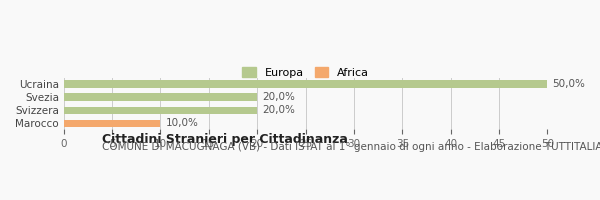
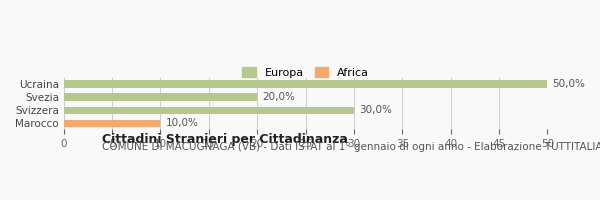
Svizzera: 20,0% -> 30,0%
